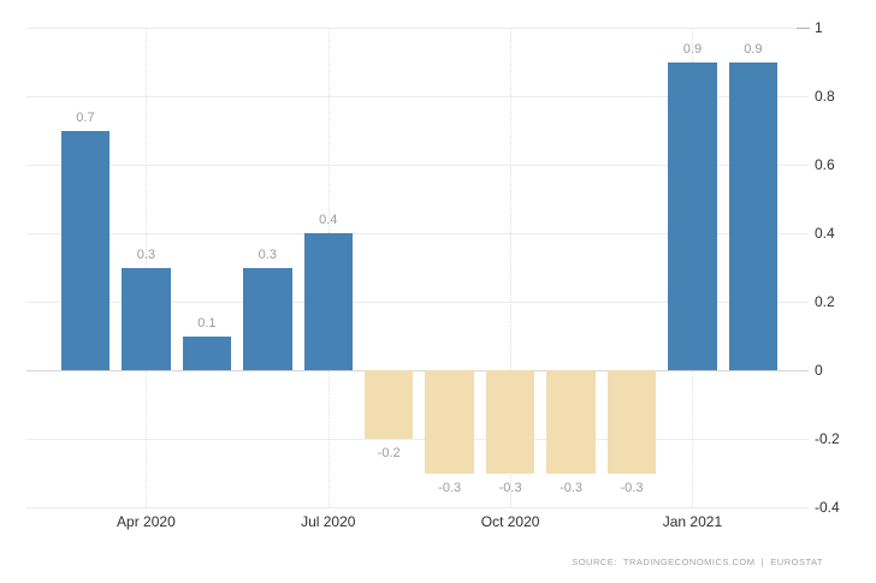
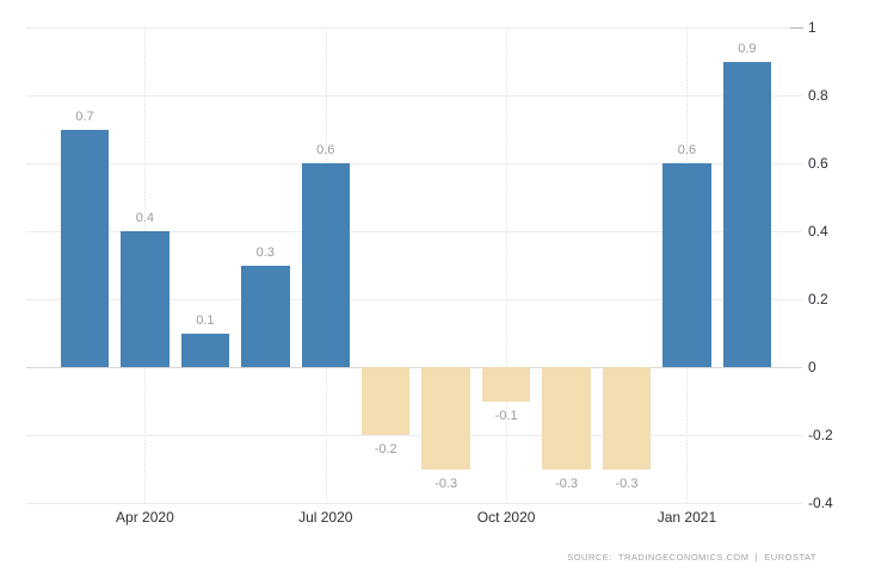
Apr 2020: 0.3 -> 0.4
Jul 2020: 0.4 -> 0.6
Oct 2020: -0.3 -> -0.1
Jan 2021: 0.9 -> 0.6
